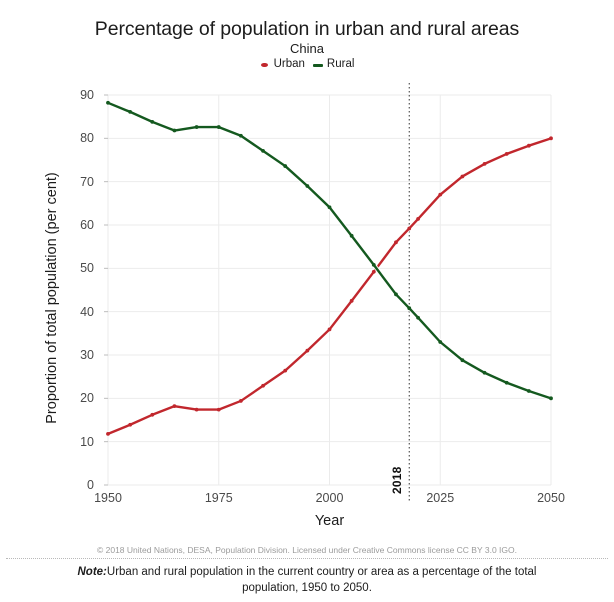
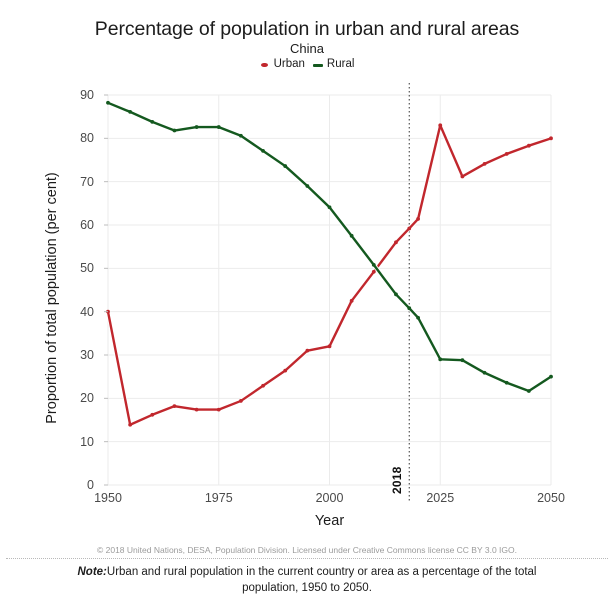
Urban/1950: 12 -> 40
Urban/2000: 36 -> 32
Urban/2025: 67 -> 83
Rural/2025: 33 -> 29
Rural/2050: 20 -> 25
